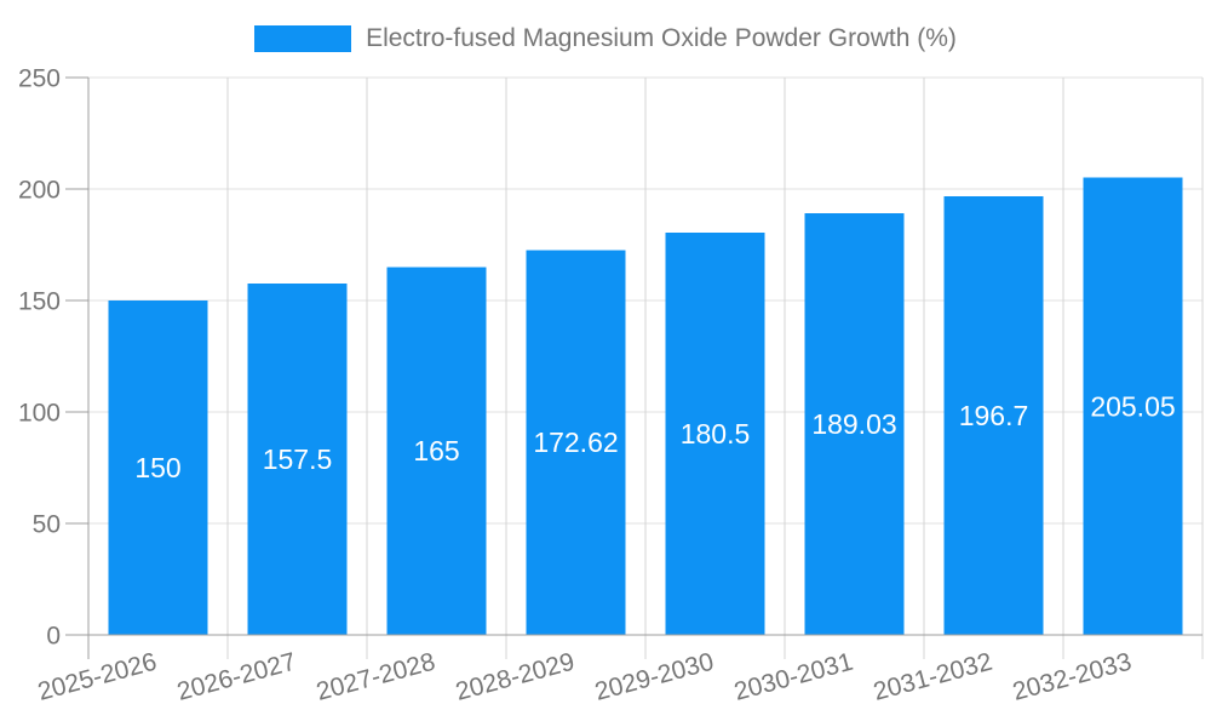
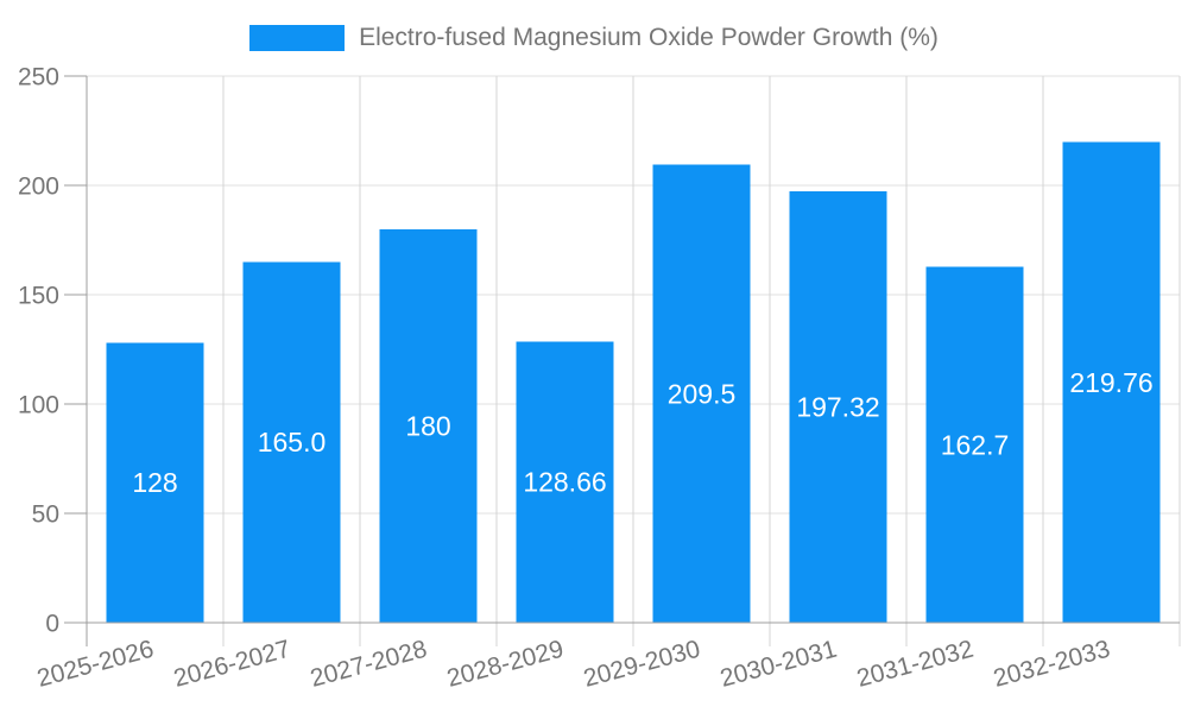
2025-2026: 150 -> 128
2026-2027: 157.5 -> 165.0
2027-2028: 165 -> 180
2028-2029: 172.62 -> 128.66
2029-2030: 180.5 -> 209.5
2030-2031: 189.03 -> 197.32
2031-2032: 196.7 -> 162.7
2032-2033: 205.05 -> 219.76
